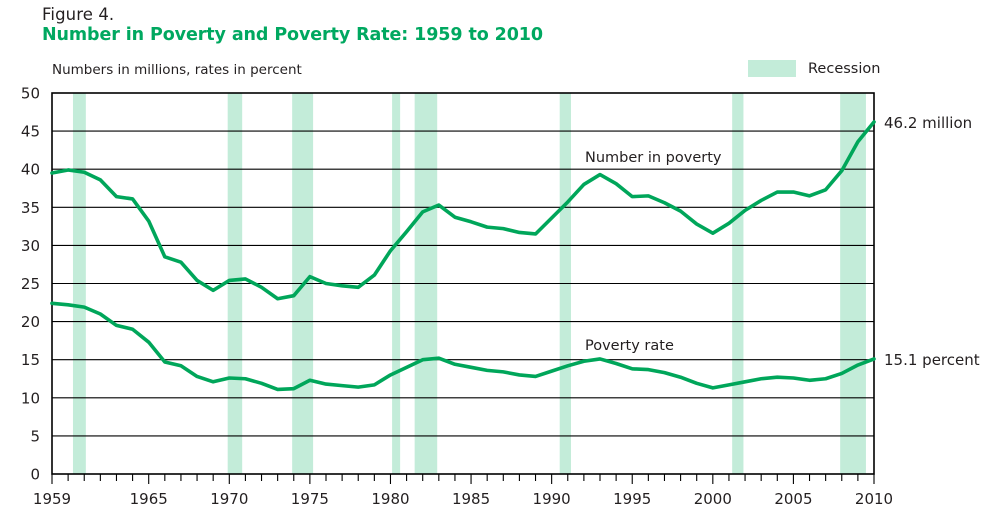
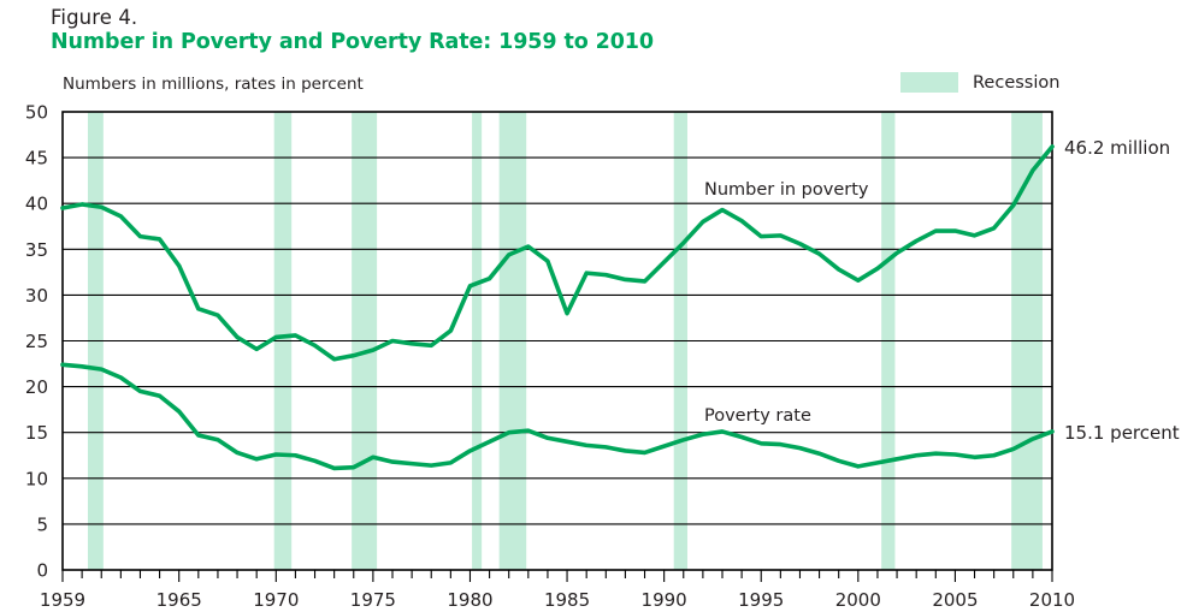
Number in poverty/1975: 26 -> 24
Number in poverty/1980: 29 -> 31
Number in poverty/1985: 33 -> 28
